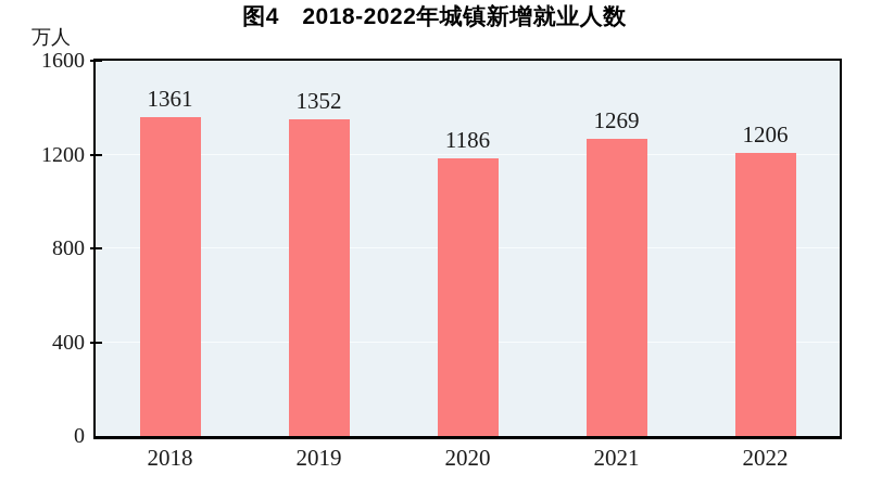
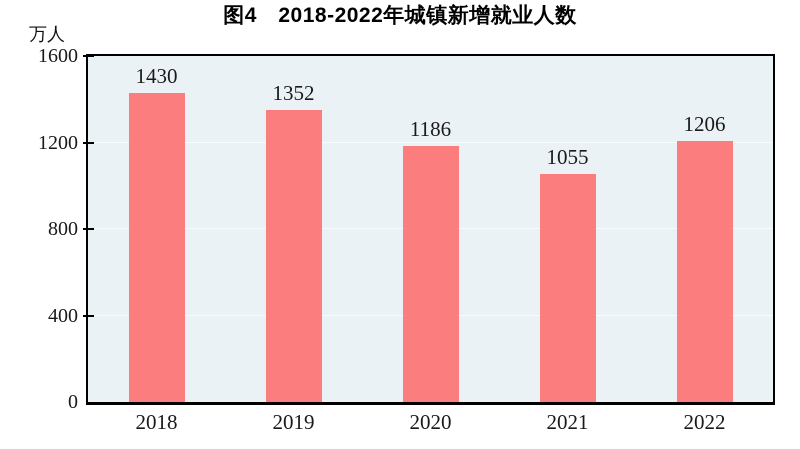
2018: 1361 -> 1430
2021: 1269 -> 1055
